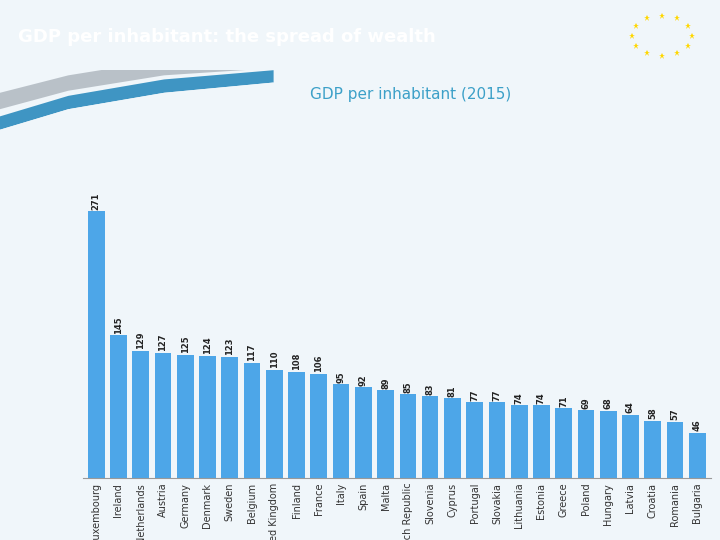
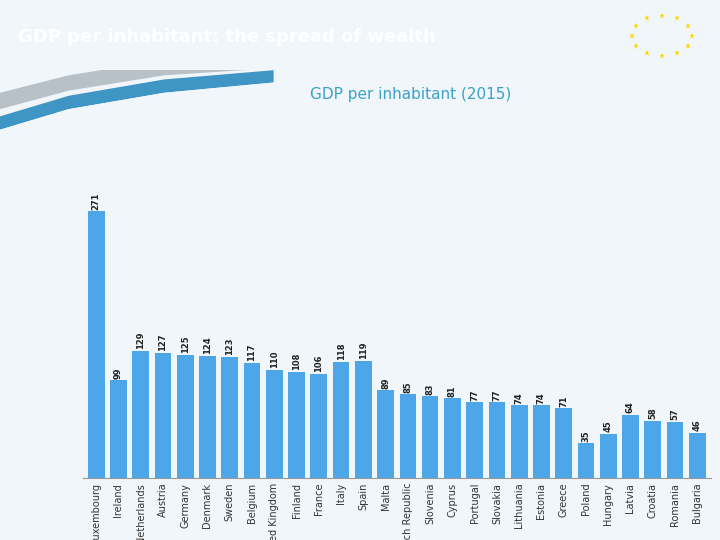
Ireland: 145 -> 99
Italy: 95 -> 118
Spain: 92 -> 119
Poland: 69 -> 35
Hungary: 68 -> 45
